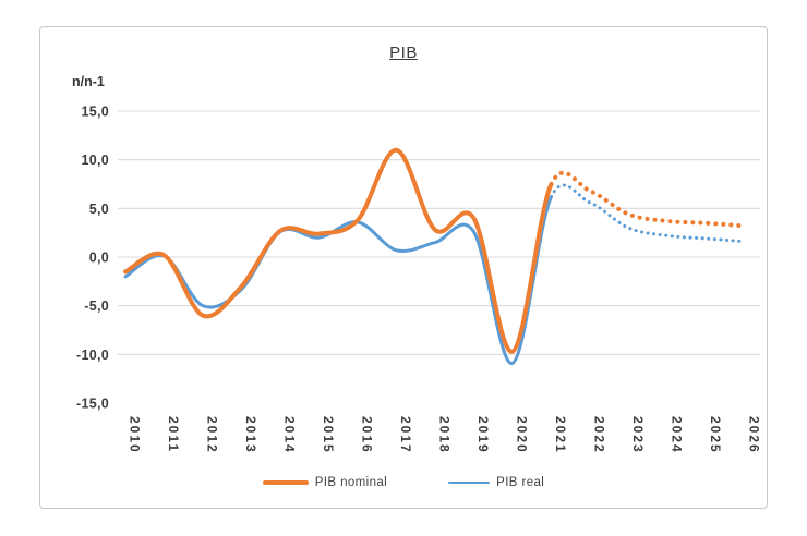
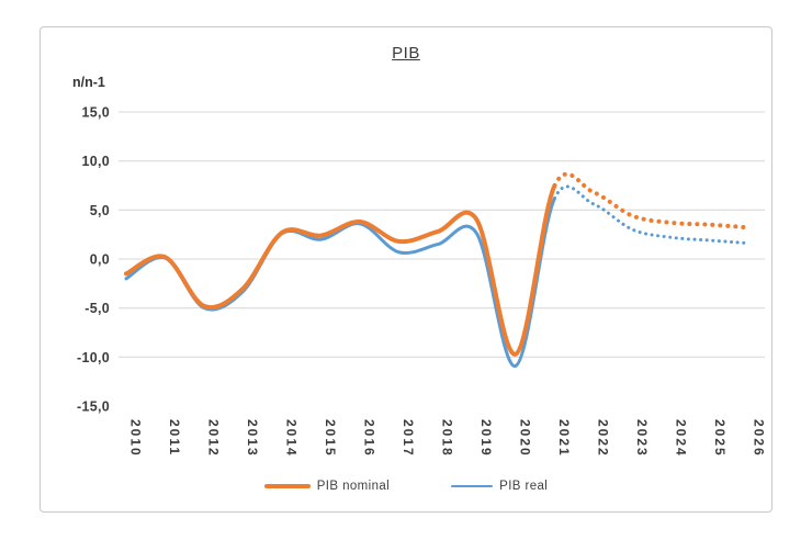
PIB nominal/2012: -6 -> -5
PIB nominal/2017: 11 -> 2
